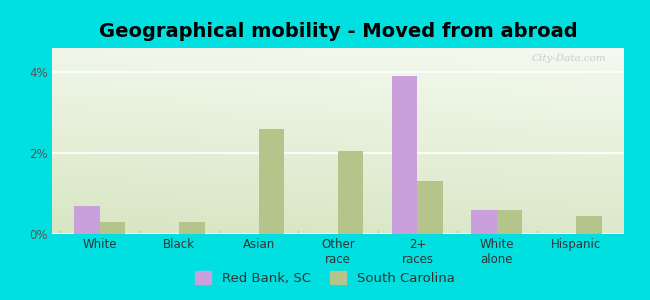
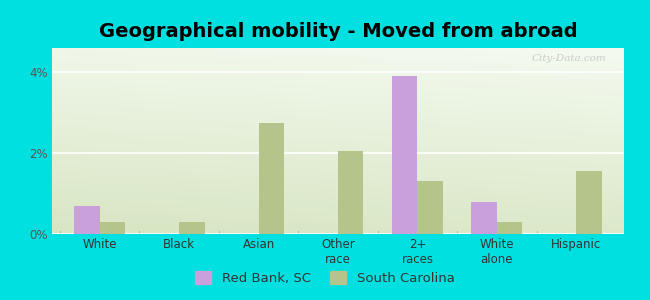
South Carolina/Asian: 2.60% -> 2.75%
Red Bank, SC/White alone: 0.6% -> 0.8%
South Carolina/White alone: 0.60% -> 0.30%
South Carolina/Hispanic: 0.45% -> 1.55%
